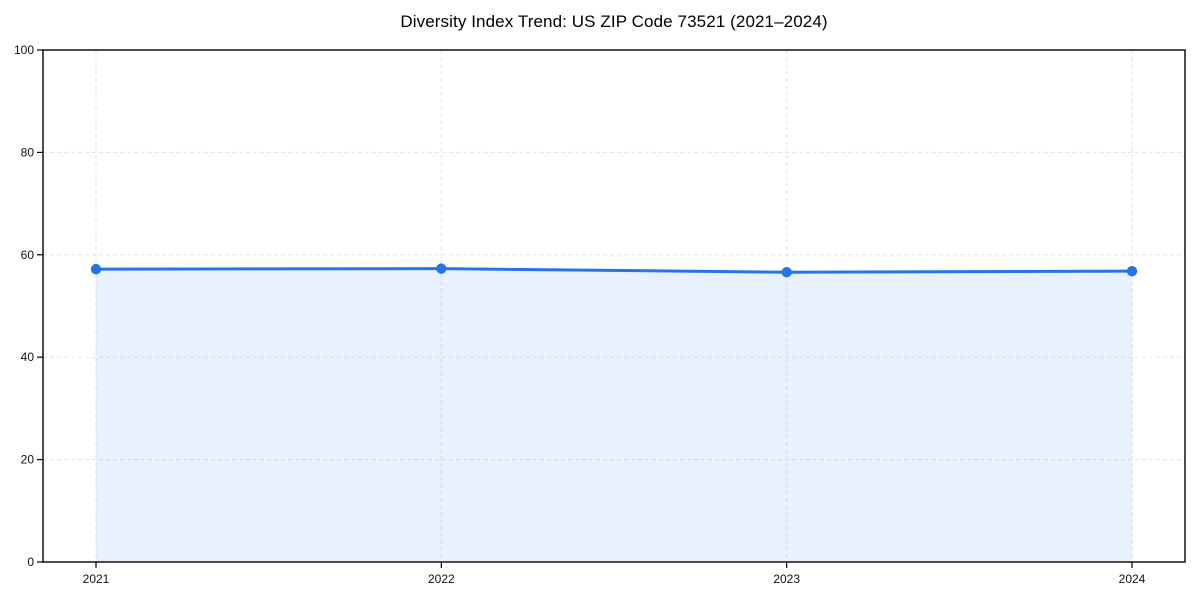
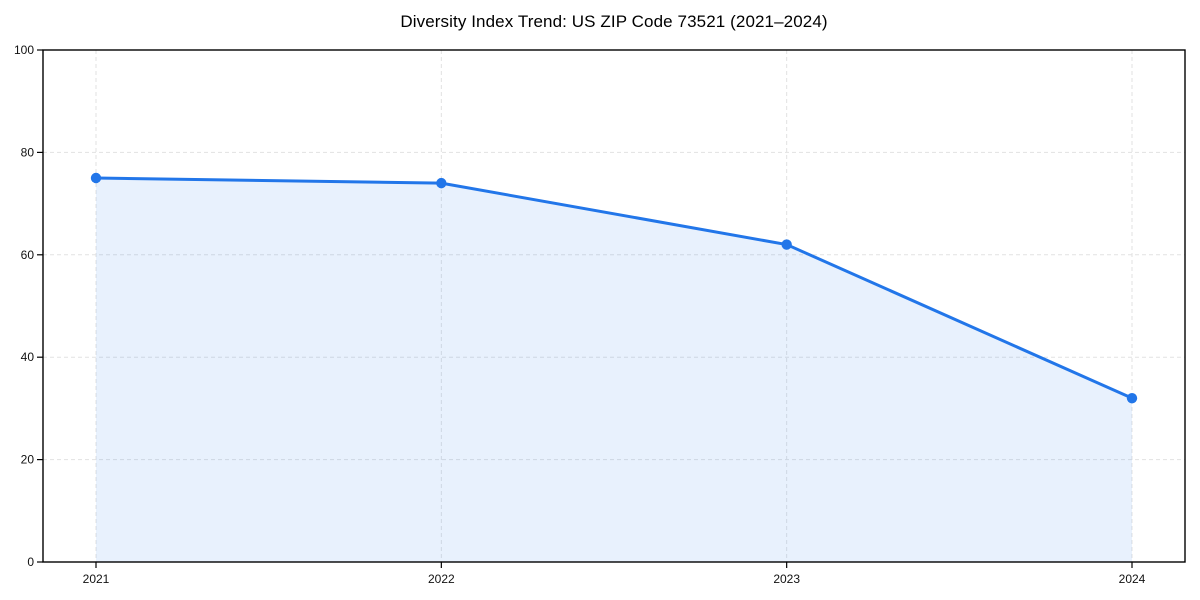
2021: 57 -> 75
2022: 57 -> 74
2023: 57 -> 62
2024: 57 -> 32
